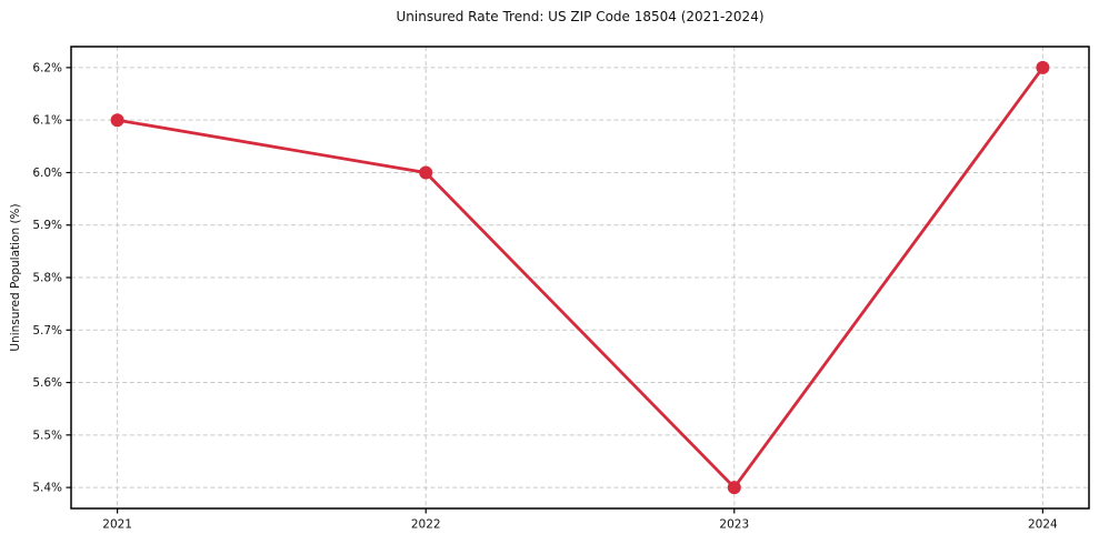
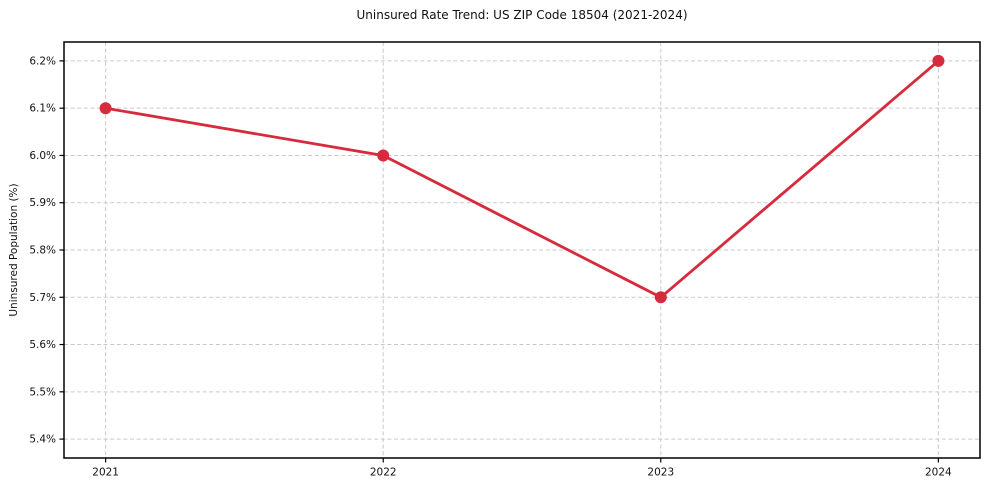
2023: 5.4% -> 5.7%
